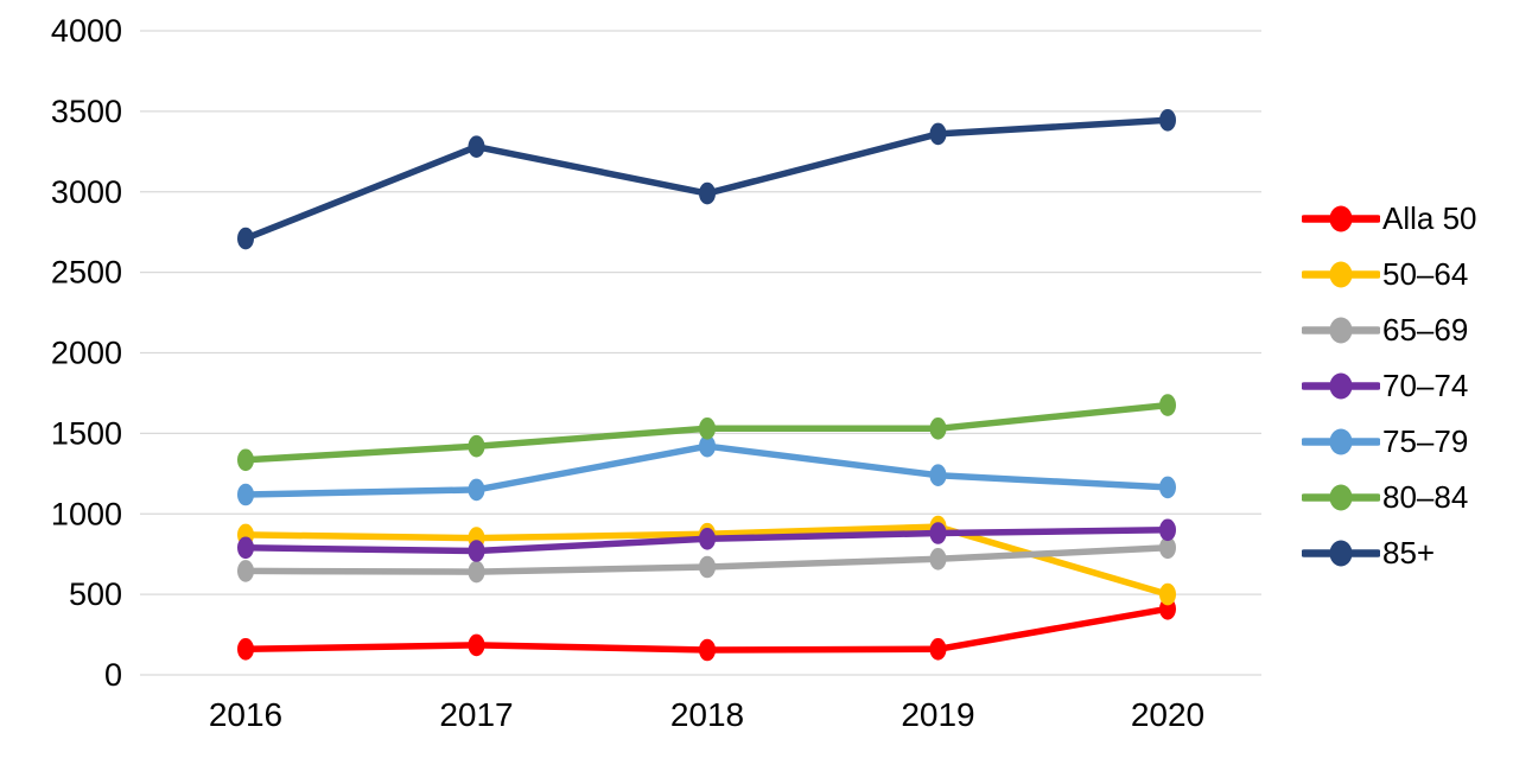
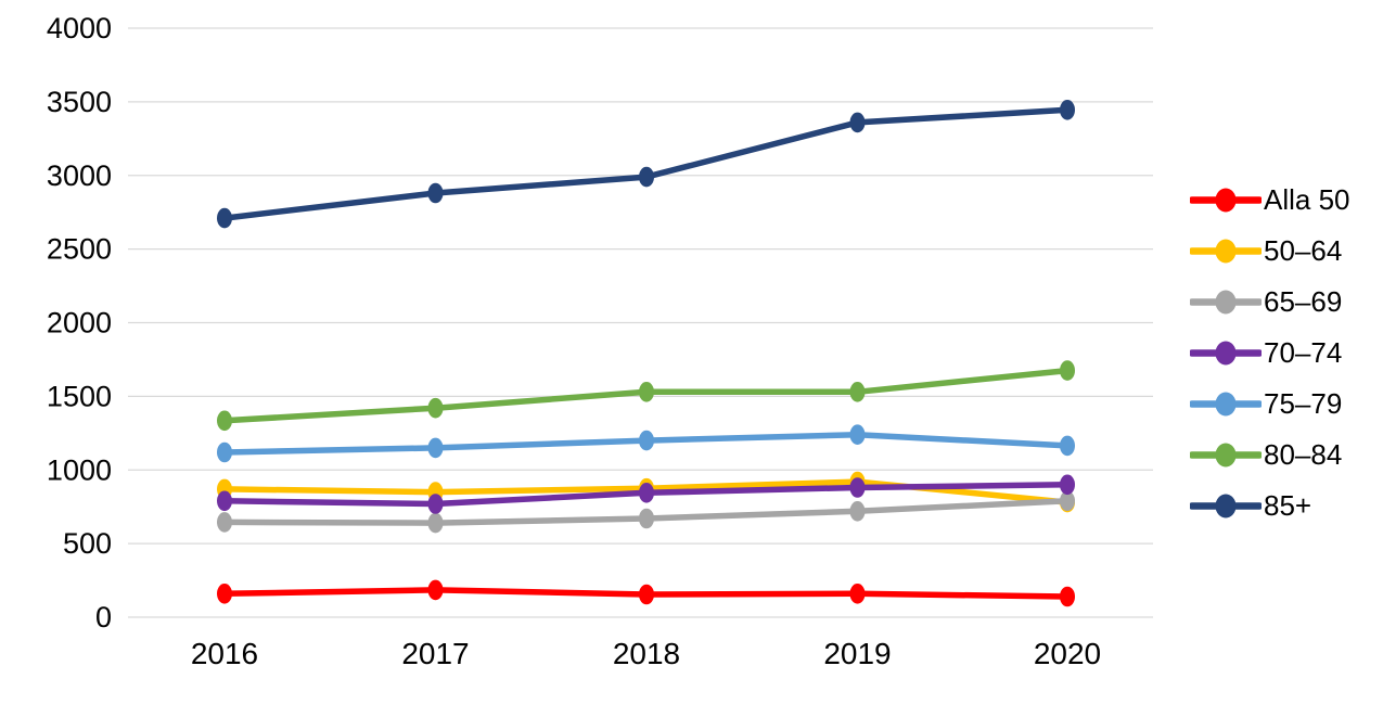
85+/2017: 3280 -> 2880
75–79/2018: 1420 -> 1200
Alla 50/2020: 410 -> 140
50–64/2020: 500 -> 780
